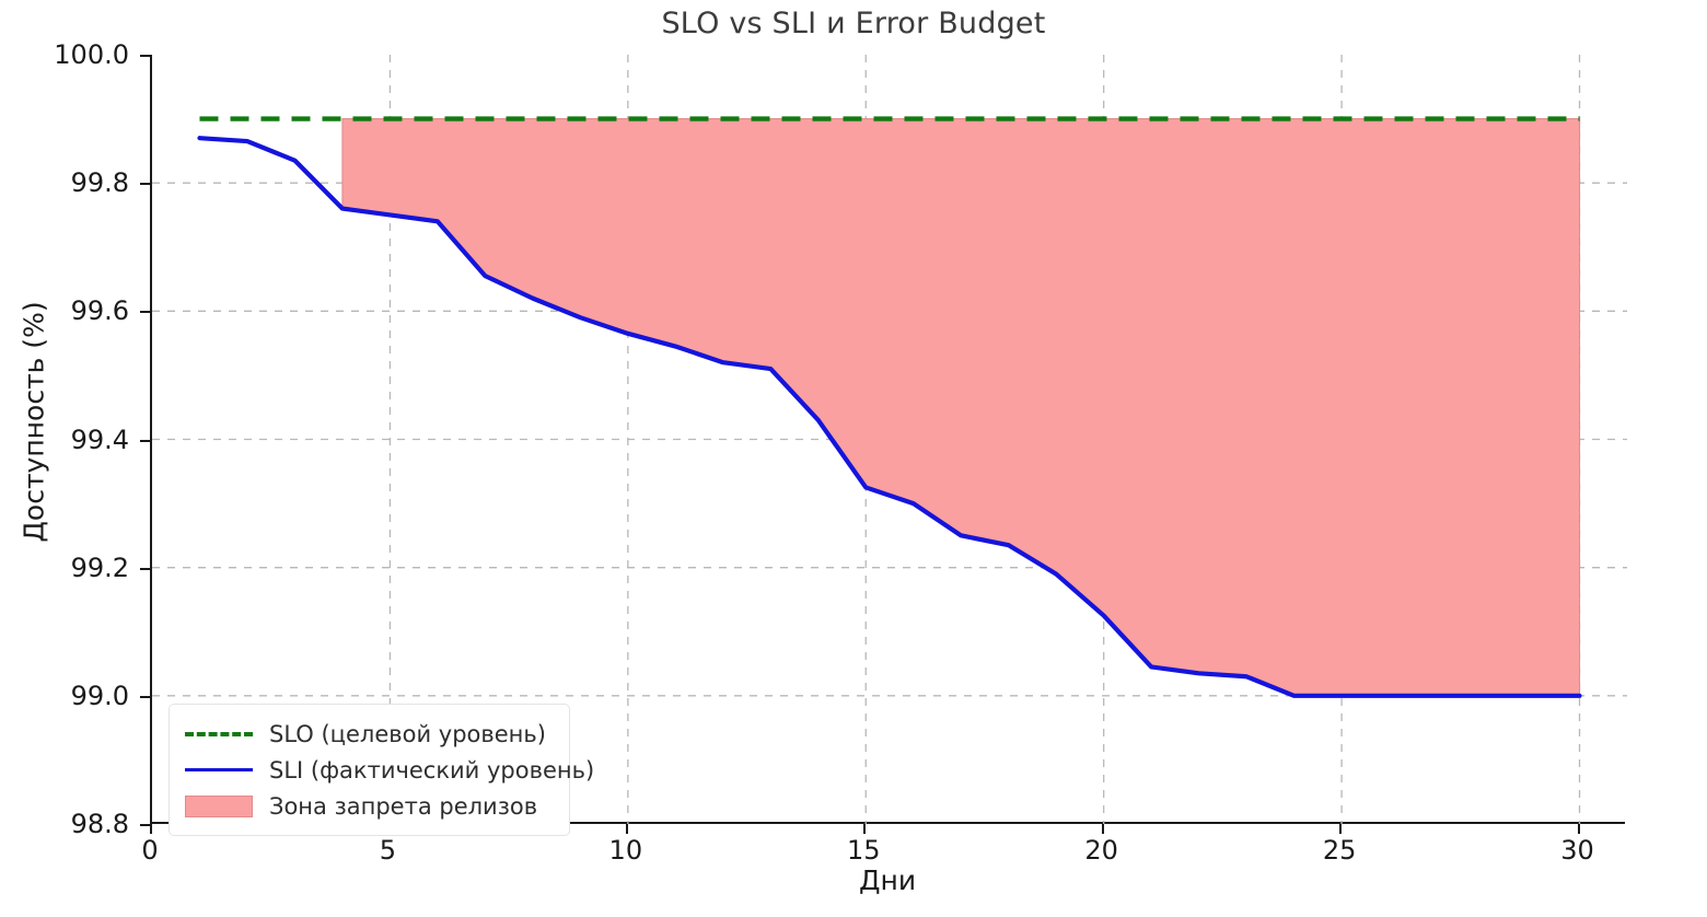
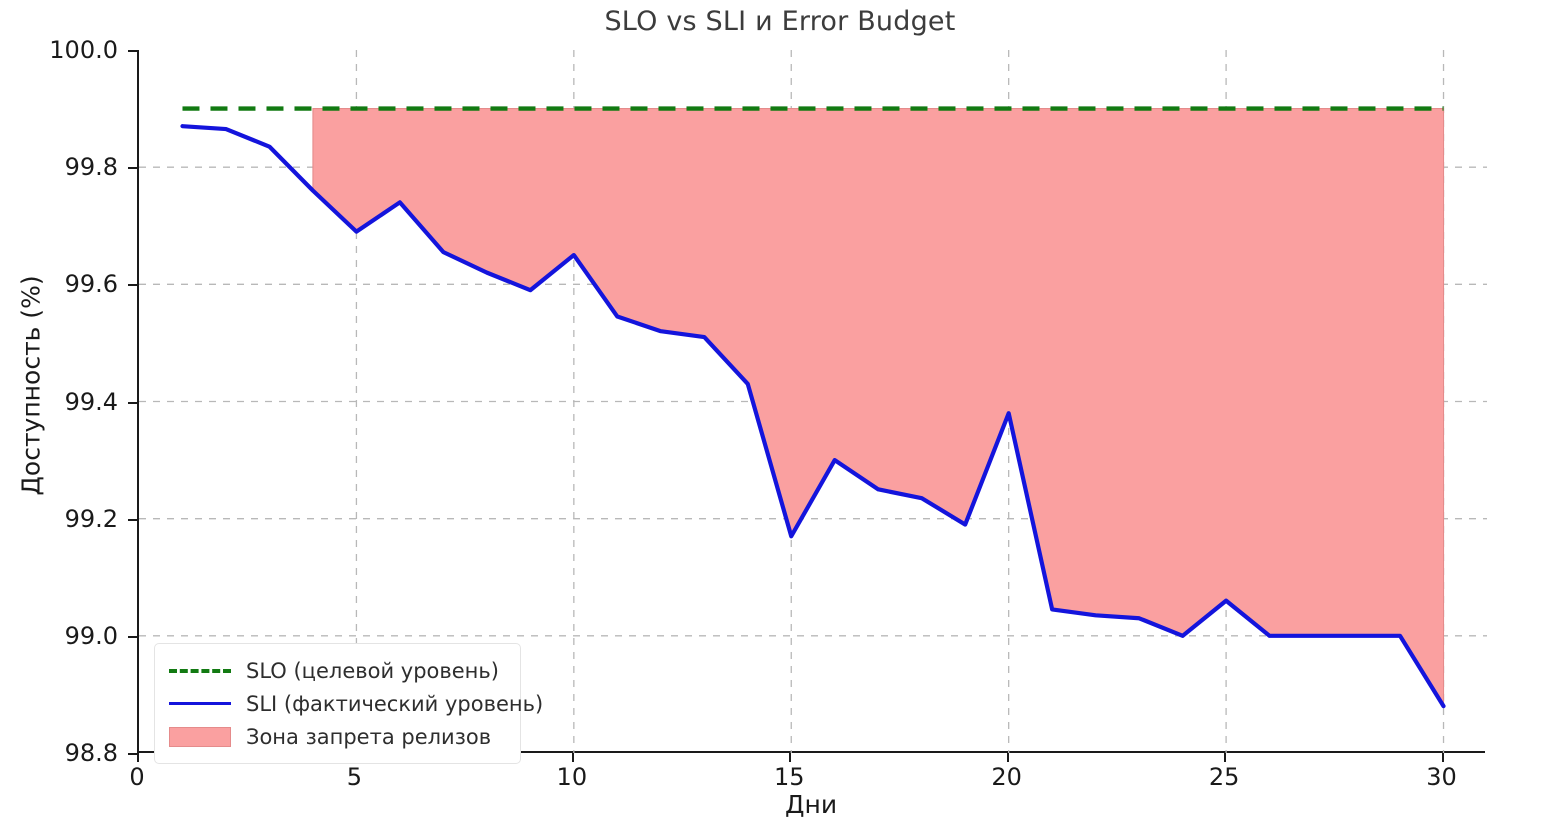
SLI (фактический уровень)/5: 99.75 -> 99.69
SLI (фактический уровень)/10: 99.56 -> 99.65
SLI (фактический уровень)/15: 99.33 -> 99.17
SLI (фактический уровень)/20: 99.12 -> 99.38
SLI (фактический уровень)/25: 99.00 -> 99.06
SLI (фактический уровень)/30: 99.00 -> 98.88
